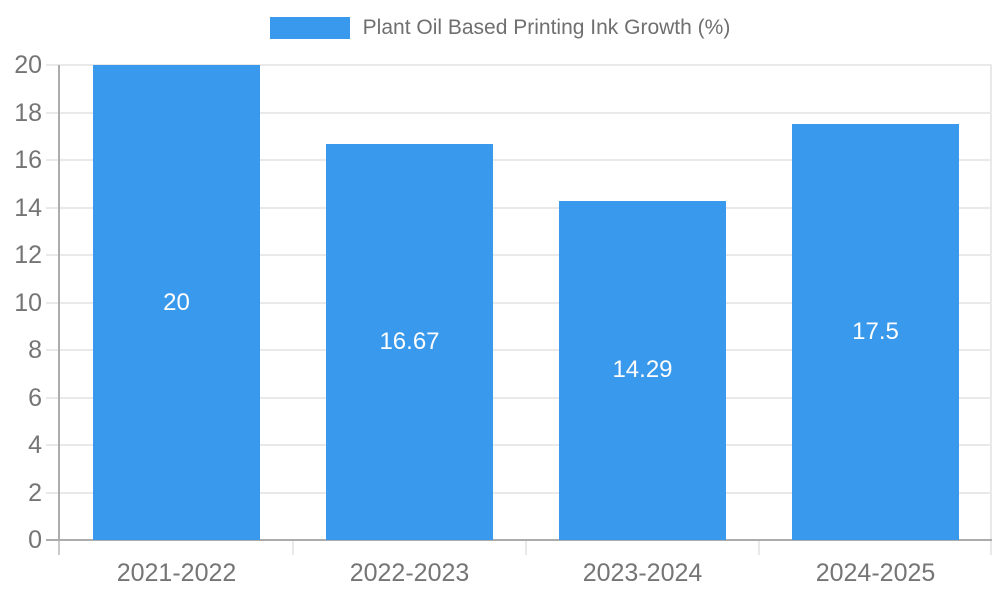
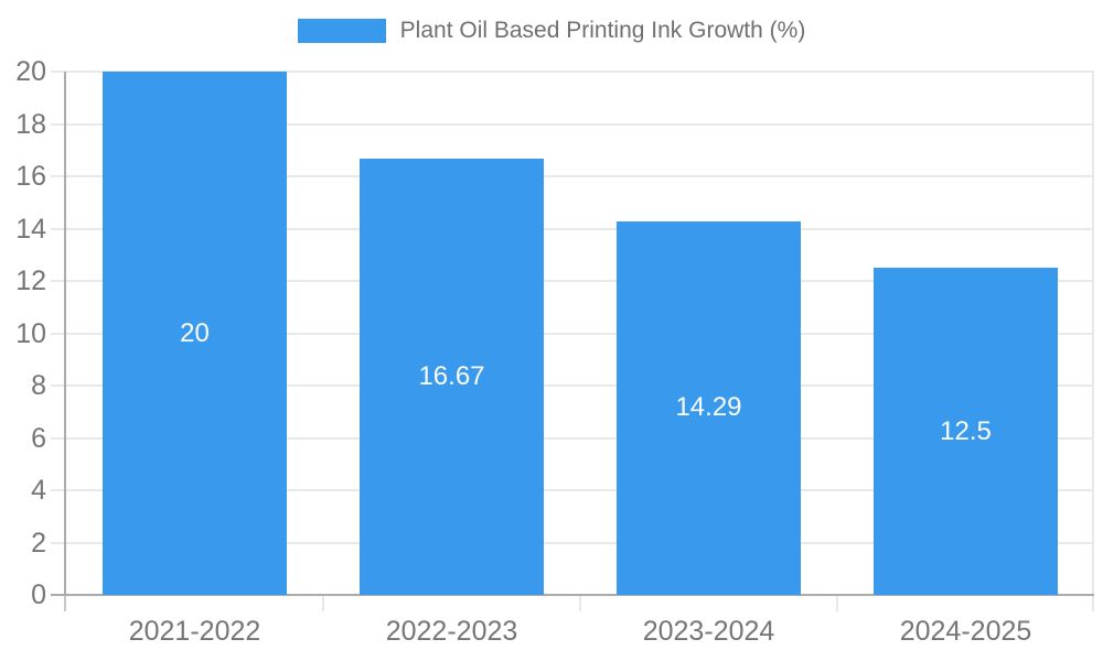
2024-2025: 17.5 -> 12.5
